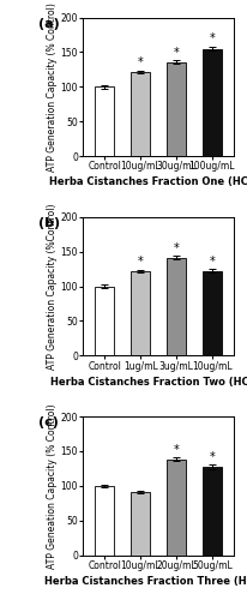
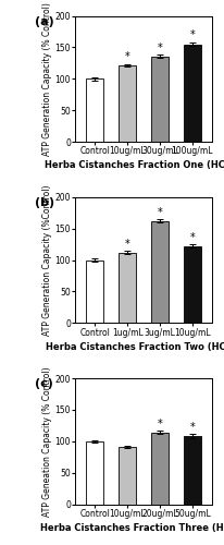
1ug/mL: 122 -> 112
3ug/mL: 141 -> 162
20ug/mL: 138 -> 114
50ug/mL: 127 -> 108
